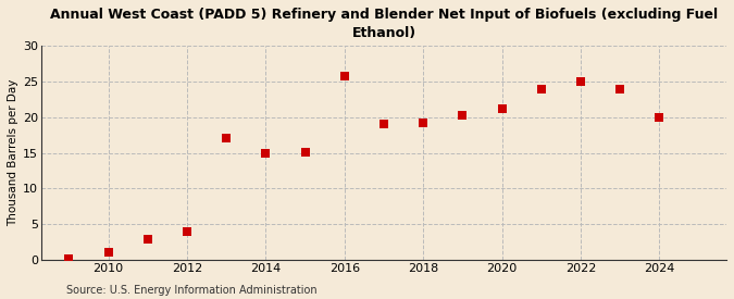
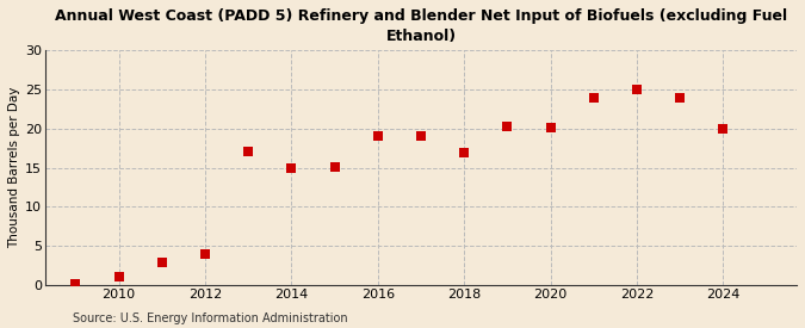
2016: 25.8 -> 19.0
2018: 19.2 -> 16.9
2020: 21.2 -> 20.1
